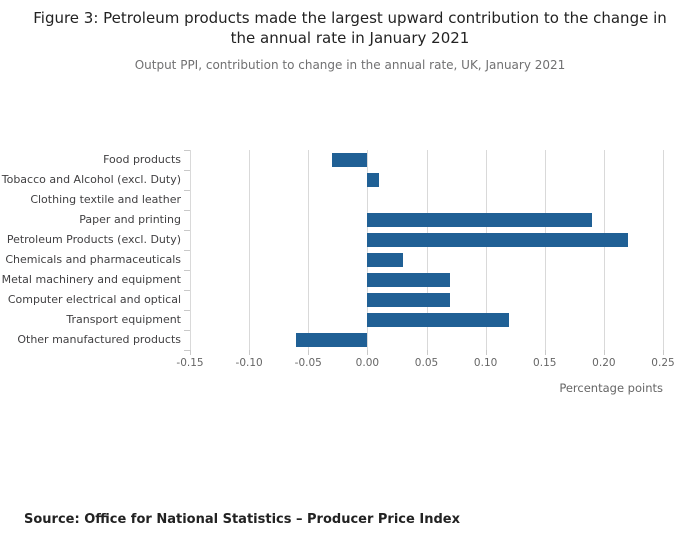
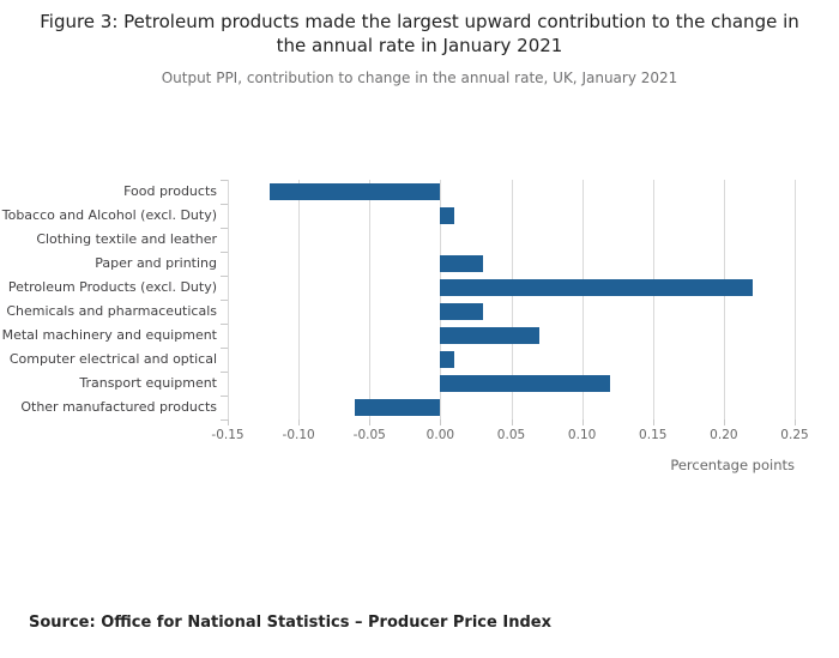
Food products: -0.03 -> -0.12
Paper and printing: 0.19 -> 0.03
Computer electrical and optical: 0.07 -> 0.01
